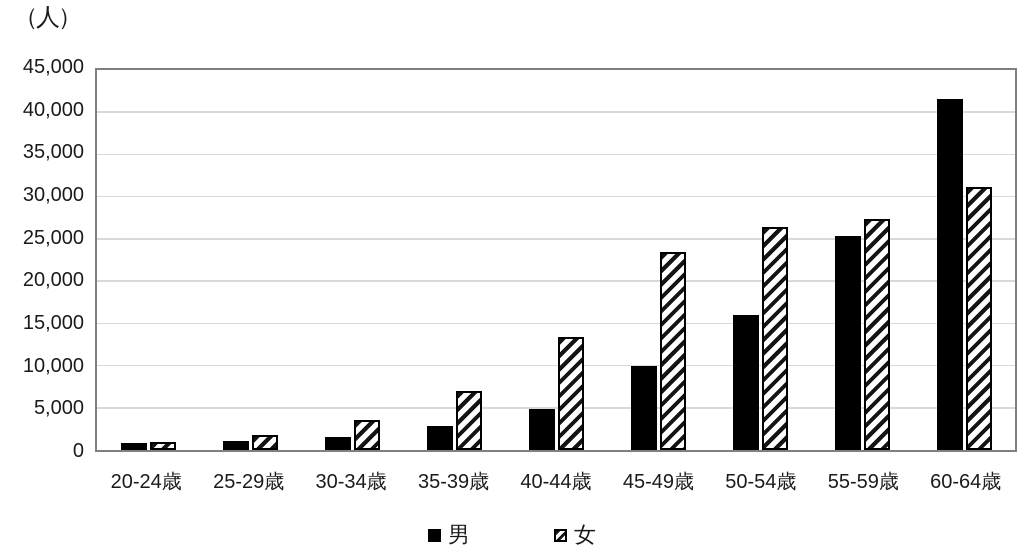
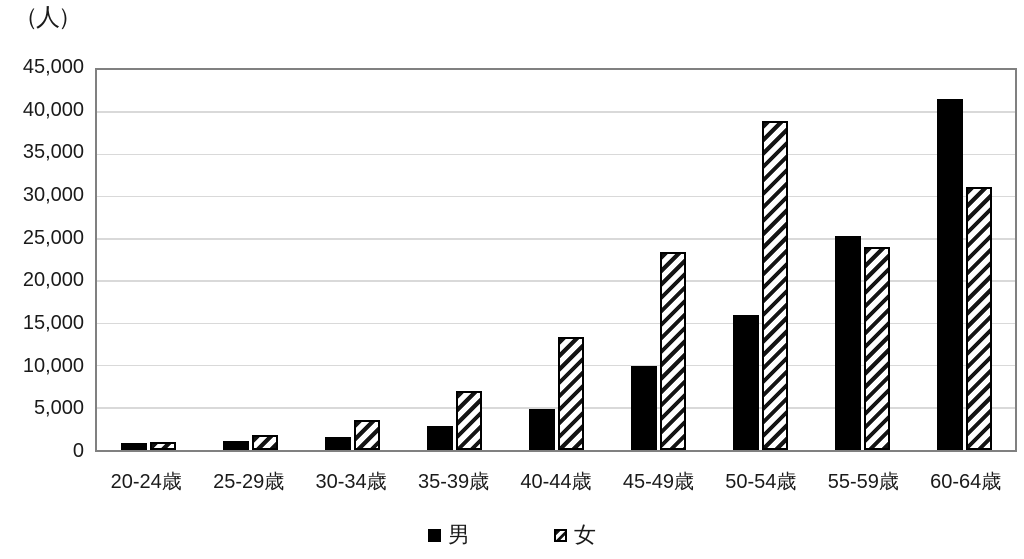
女/50-54歳: 26000 -> 39000
女/55-59歳: 27000 -> 24000
